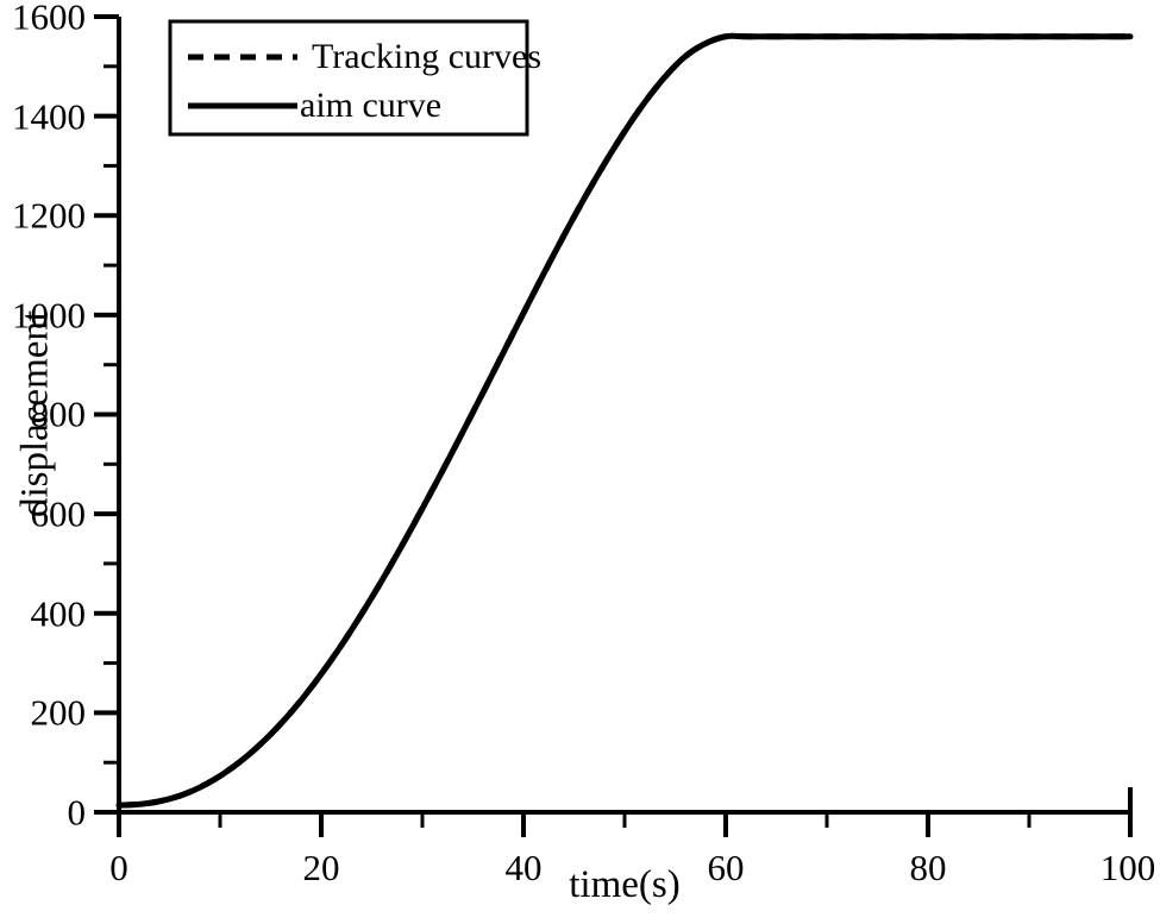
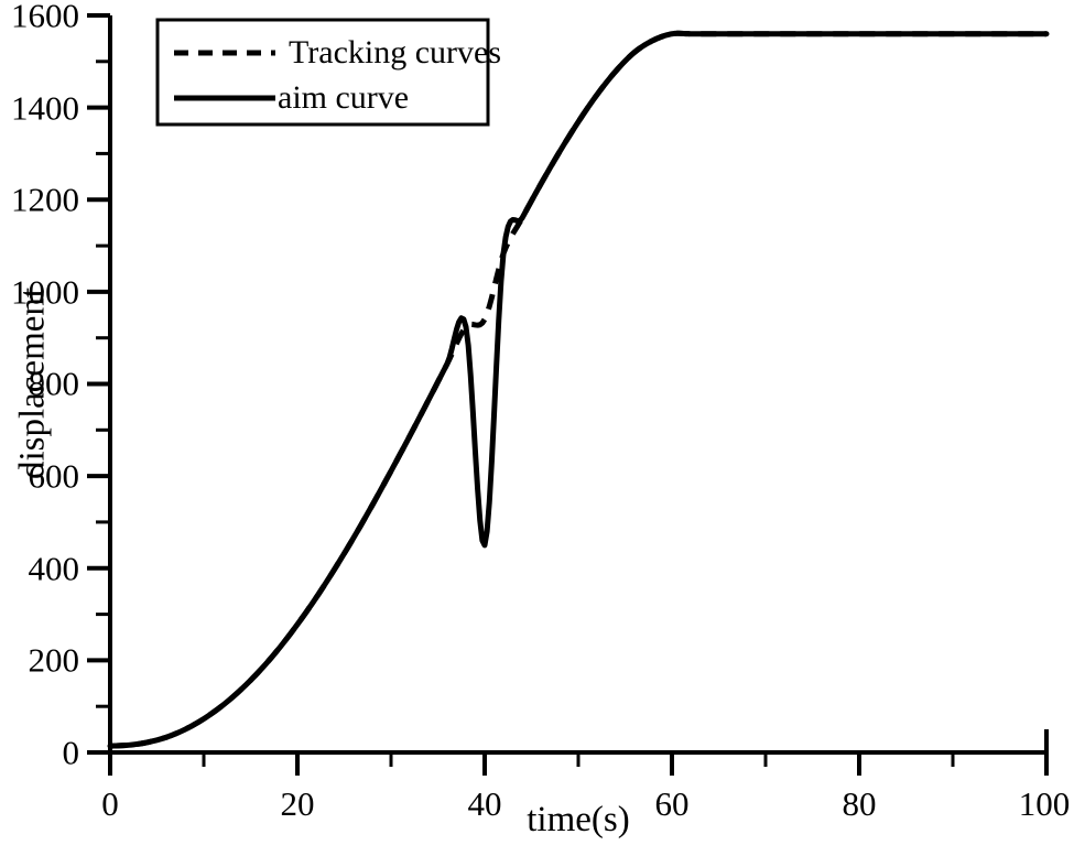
aim curve/40: 1000 -> 450
Tracking curves/40: 1000 -> 940
